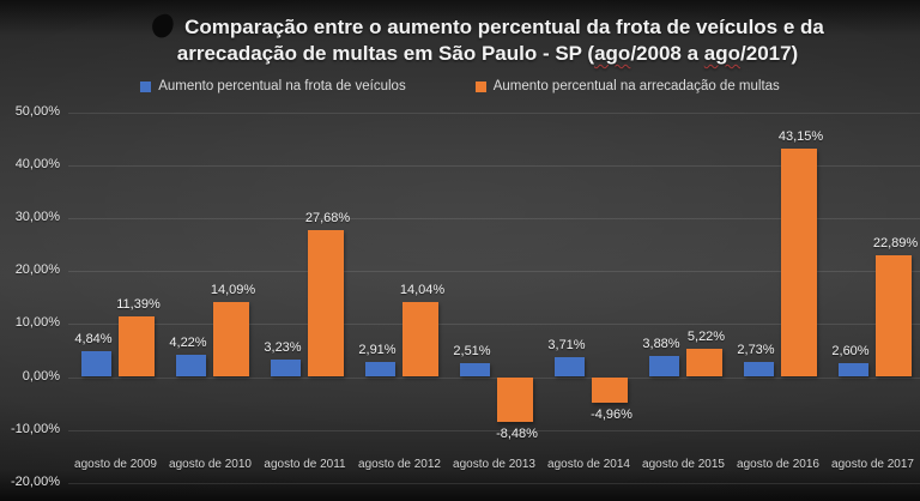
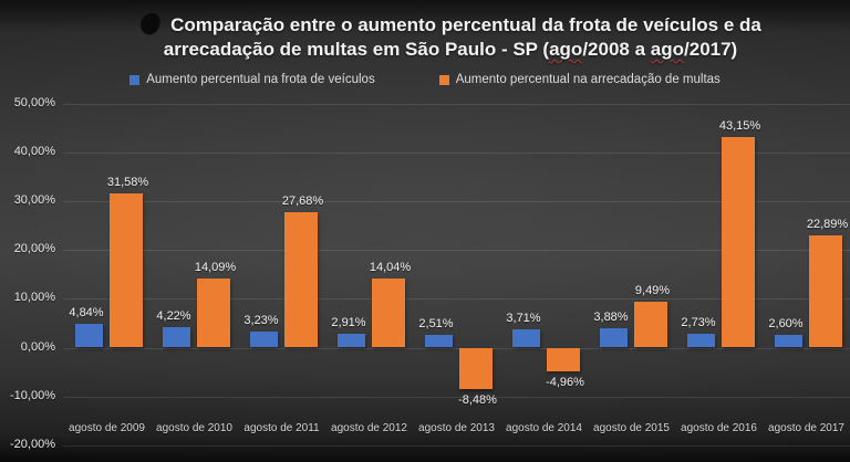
Aumento percentual na arrecadação de multas/agosto de 2009: 11,39% -> 31,58%
Aumento percentual na arrecadação de multas/agosto de 2015: 5,22% -> 9,49%
